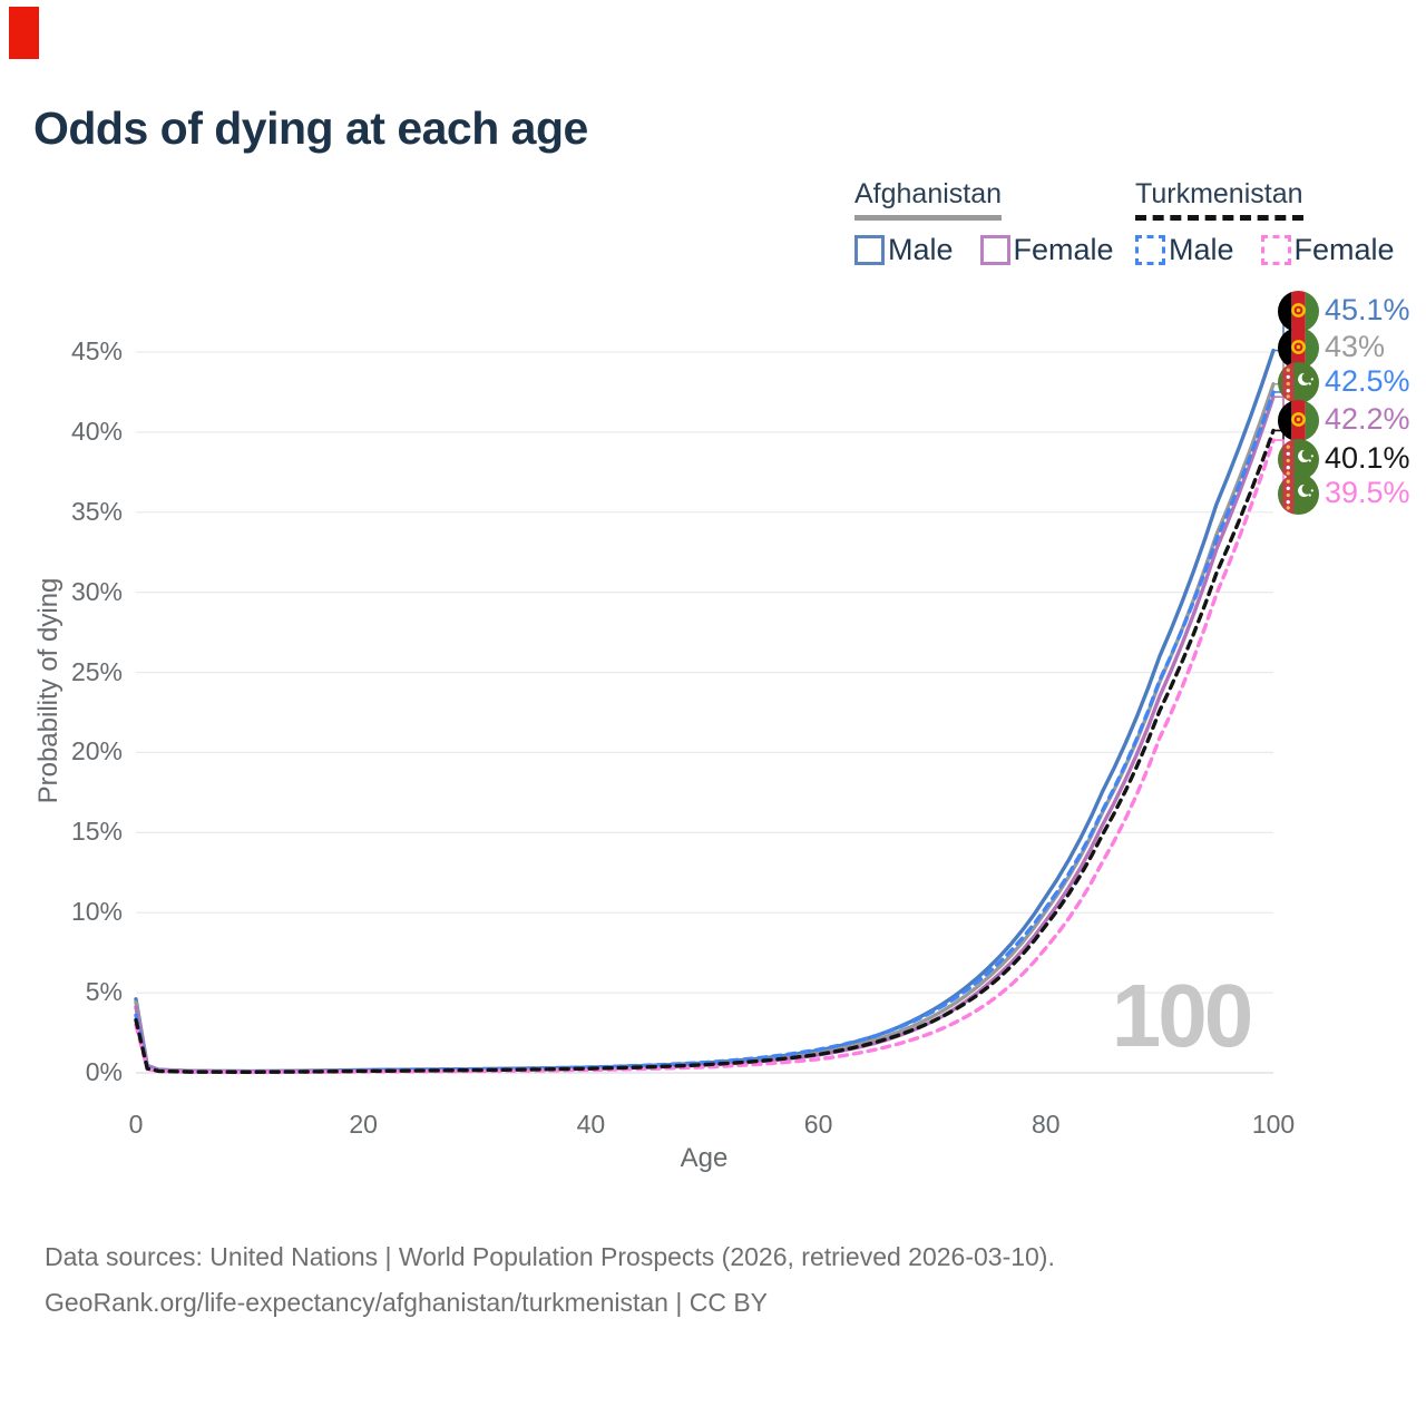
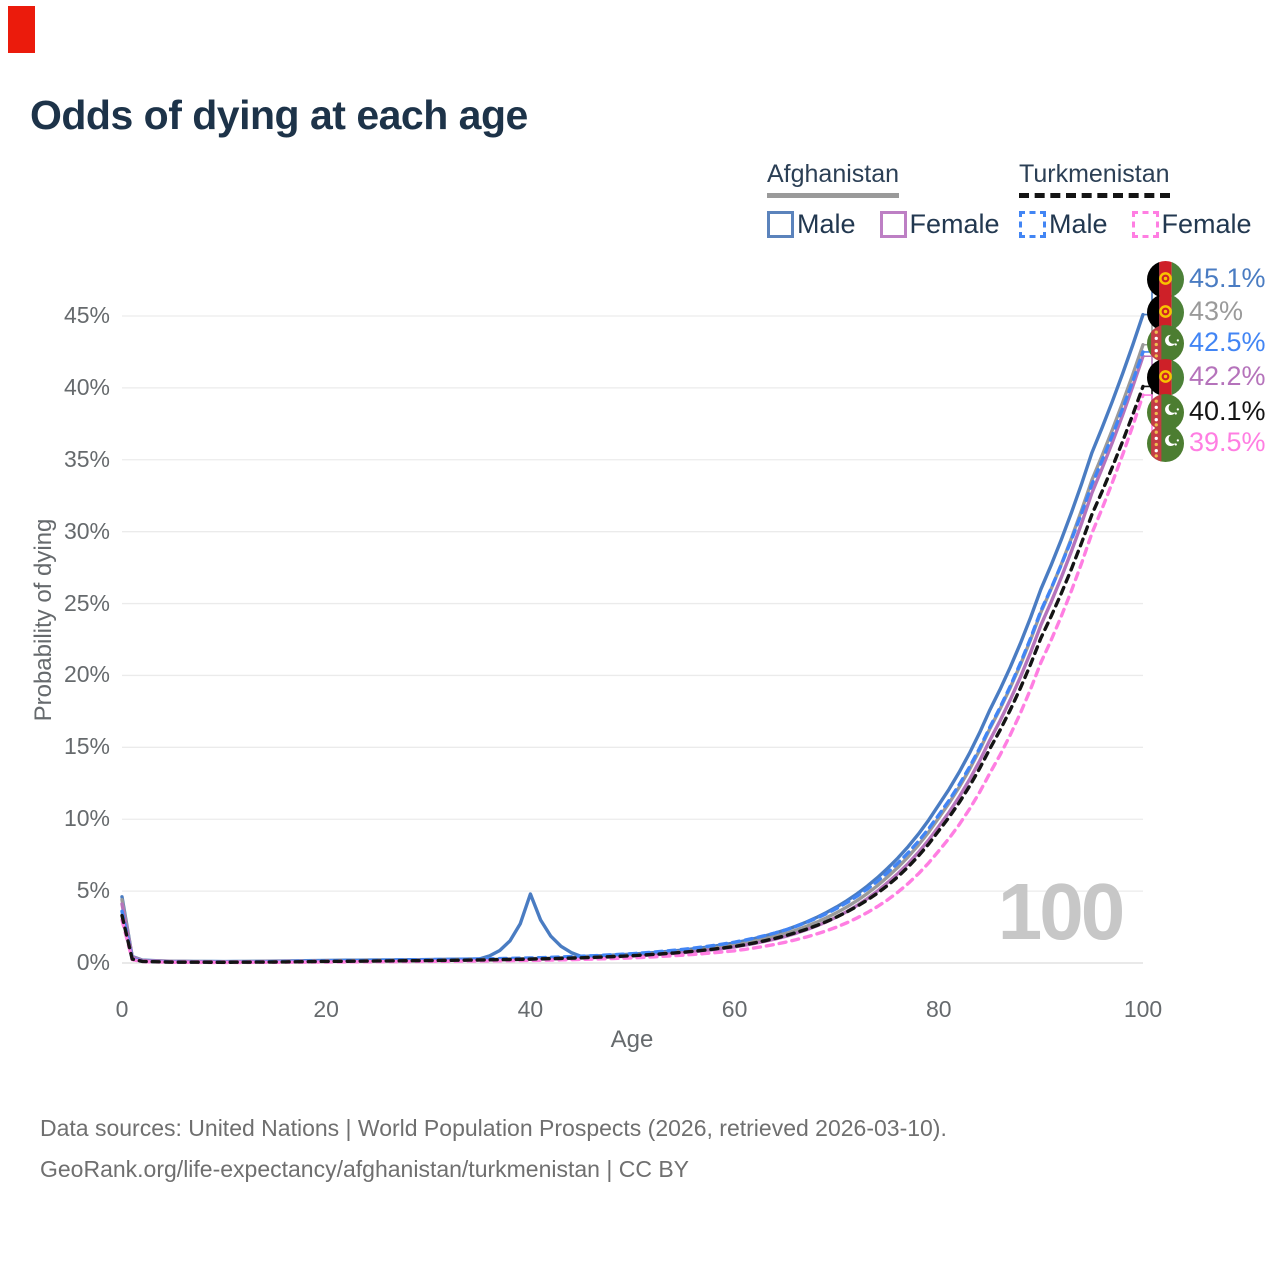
Afghanistan Male/40: 0.3% -> 4.8%
